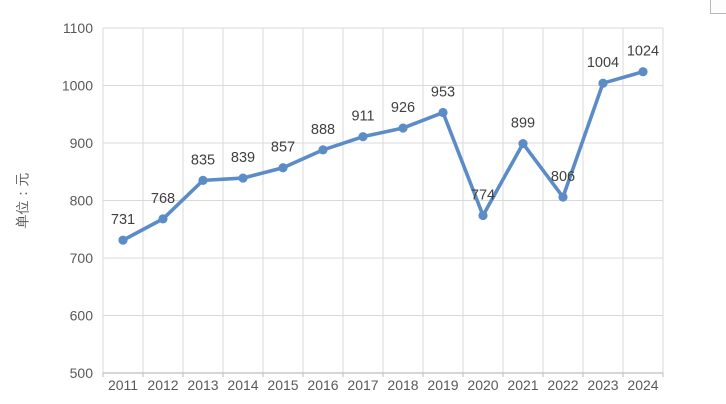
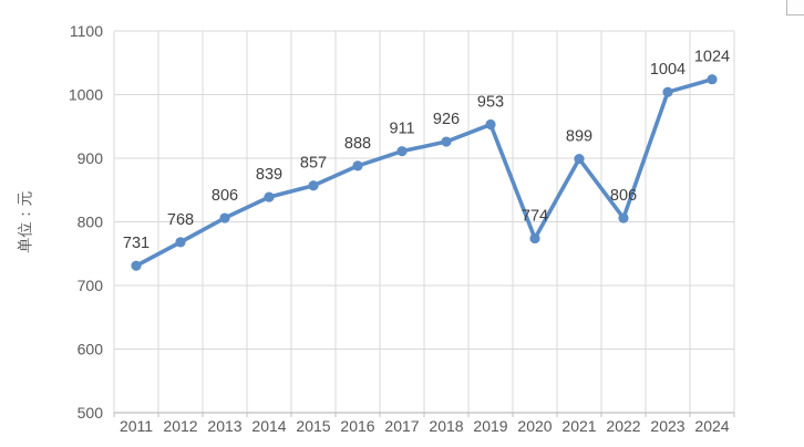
2013: 835 -> 806
